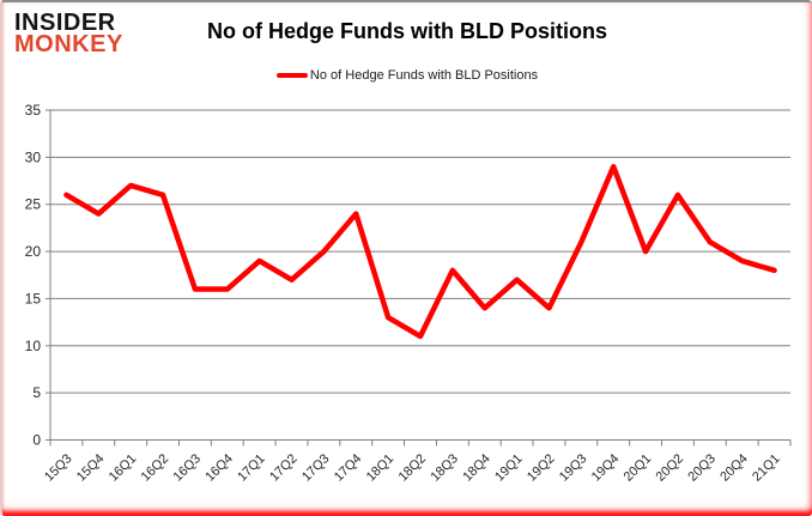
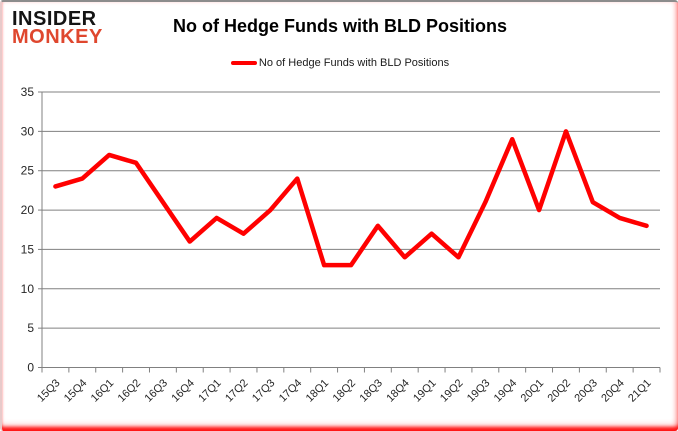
15Q3: 26 -> 23
16Q3: 16 -> 21
18Q2: 11 -> 13
20Q2: 26 -> 30
